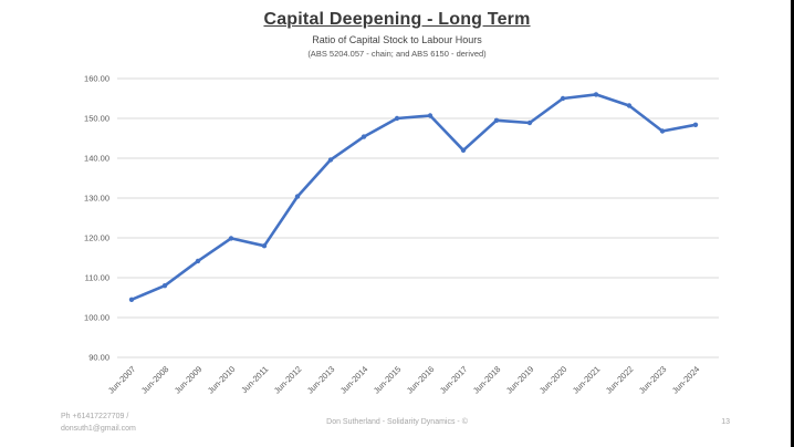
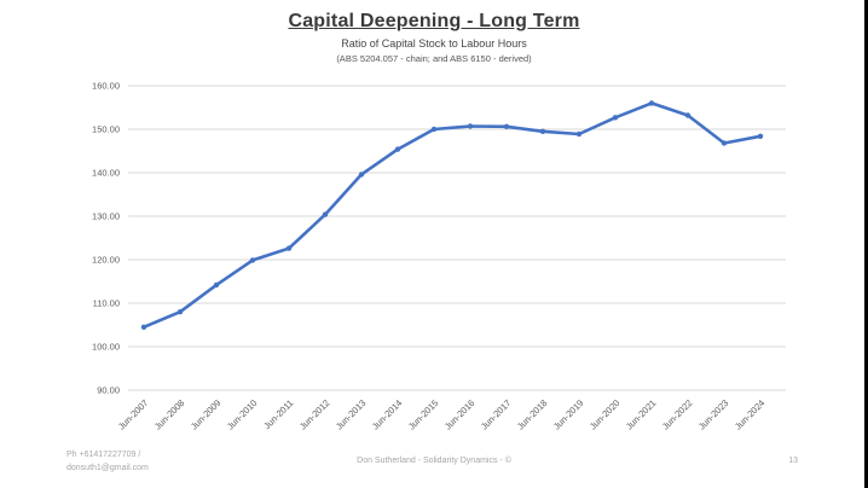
Jun-2011: 118 -> 123
Jun-2017: 142 -> 151
Jun-2020: 155 -> 153
